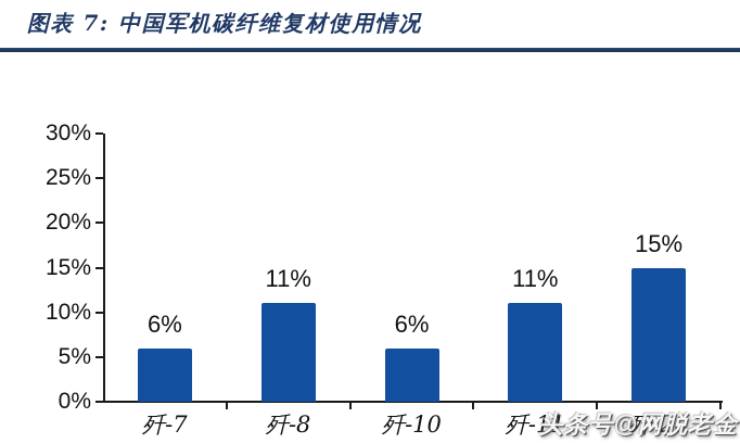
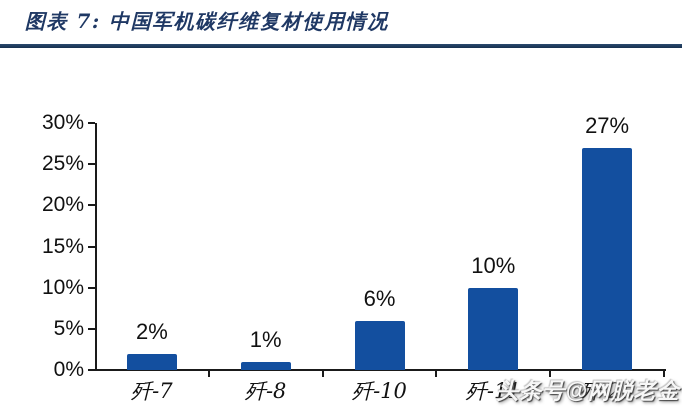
歼-7: 6% -> 2%
歼-8: 11% -> 1%
歼-11: 11% -> 10%
歼-20: 15% -> 27%
